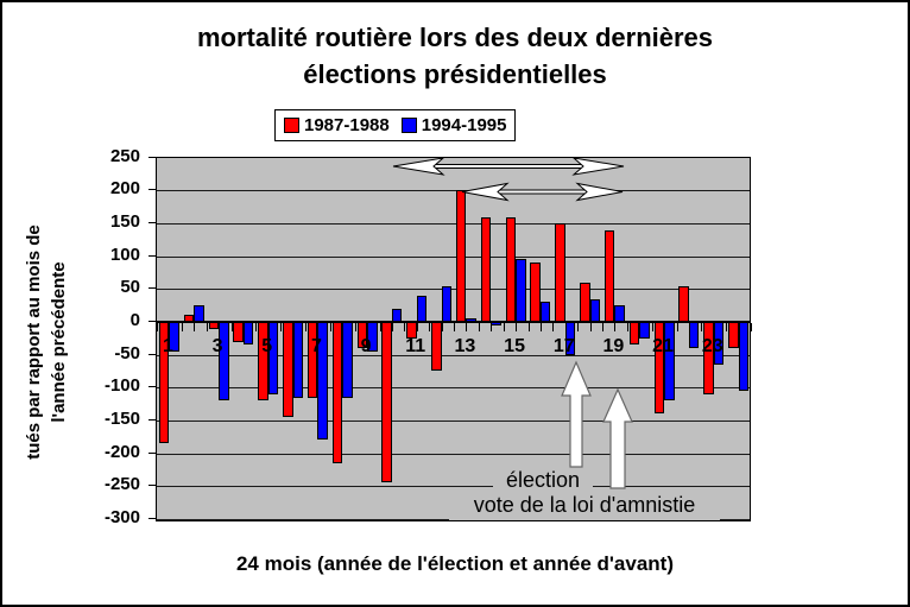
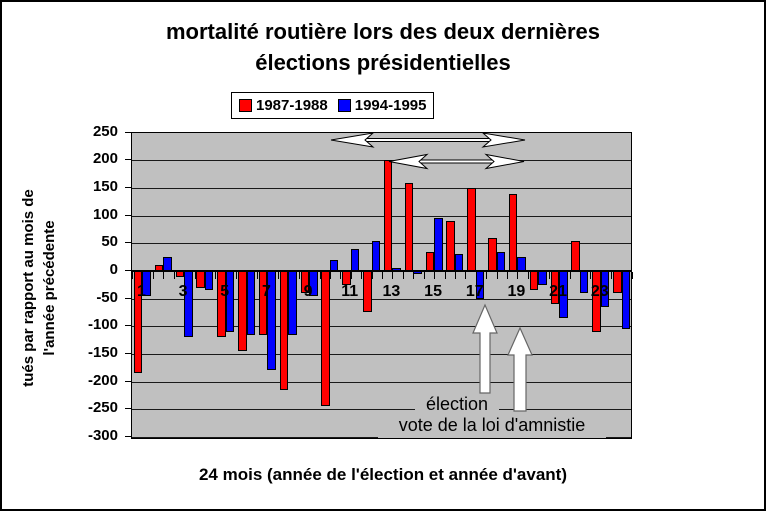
1987-1988/15: 160 -> 40
1987-1988/21: -140 -> -60
1994-1995/21: -120 -> -80
